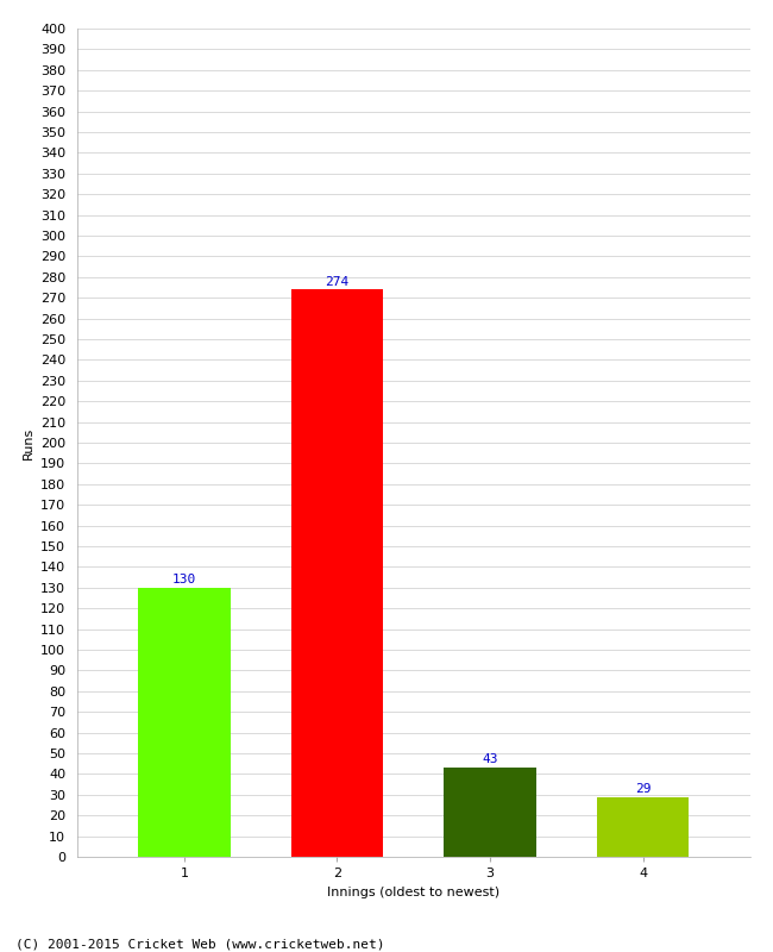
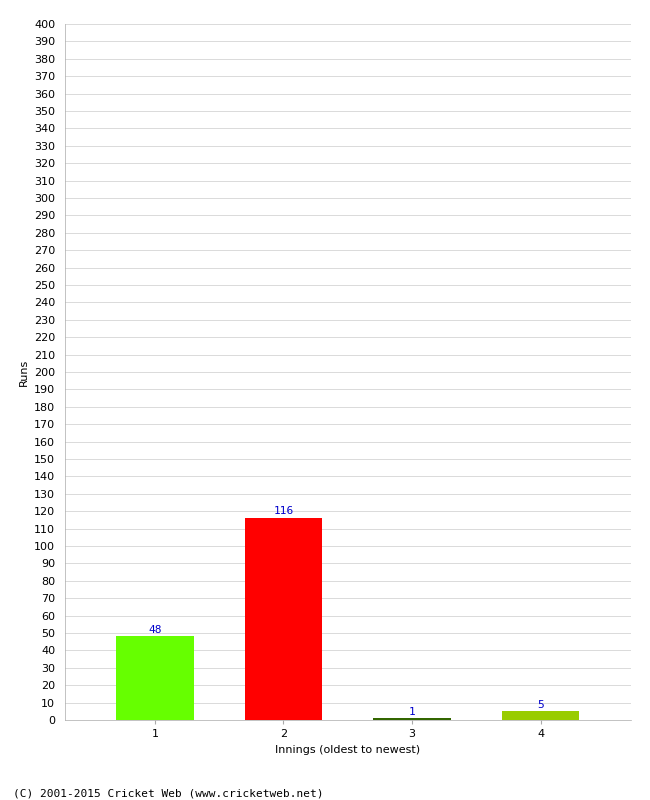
1: 130 -> 48
2: 274 -> 116
3: 43 -> 1
4: 29 -> 5
